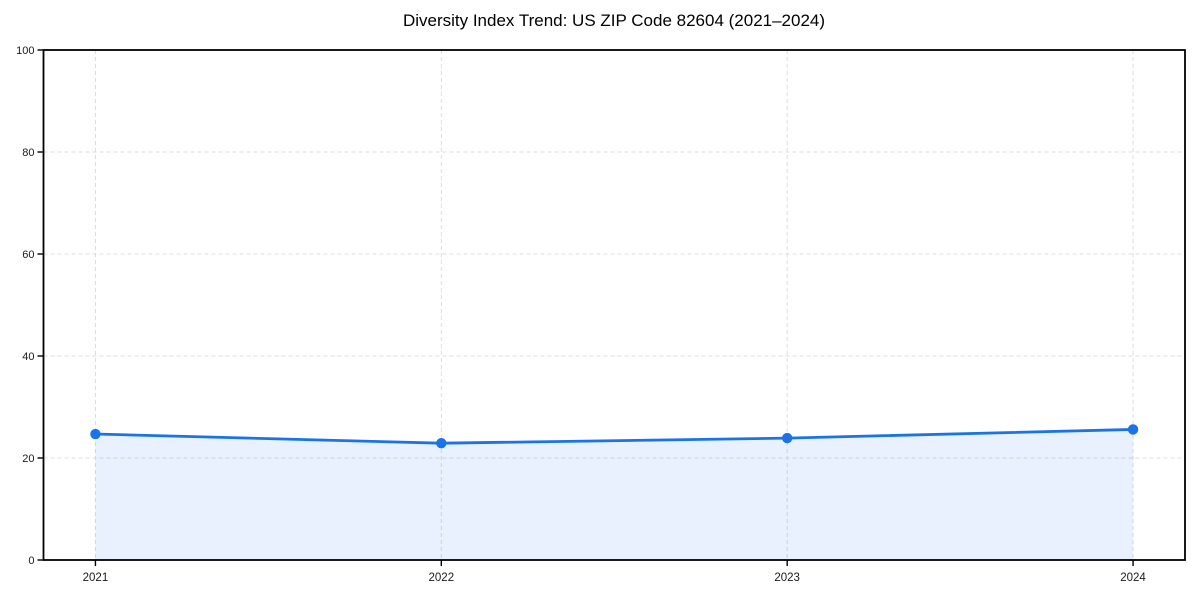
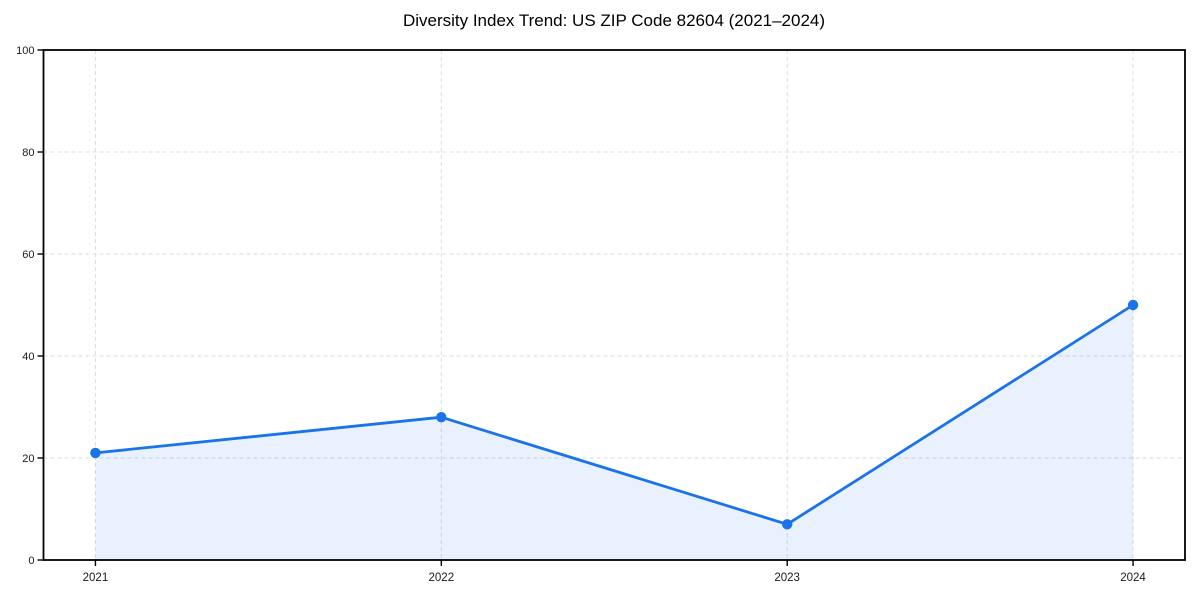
2021: 25 -> 21
2022: 23 -> 28
2023: 24 -> 7
2024: 26 -> 50
